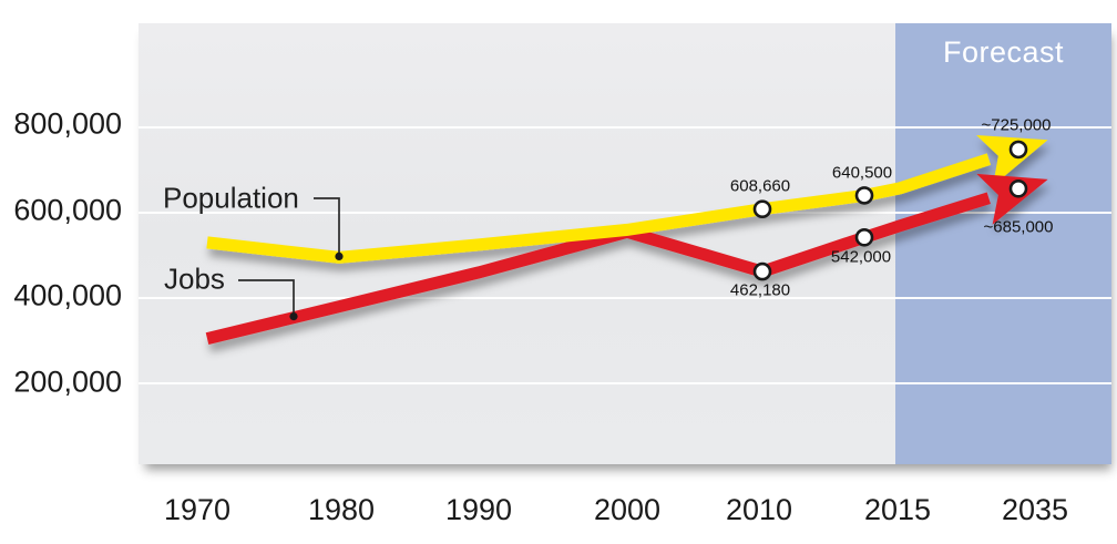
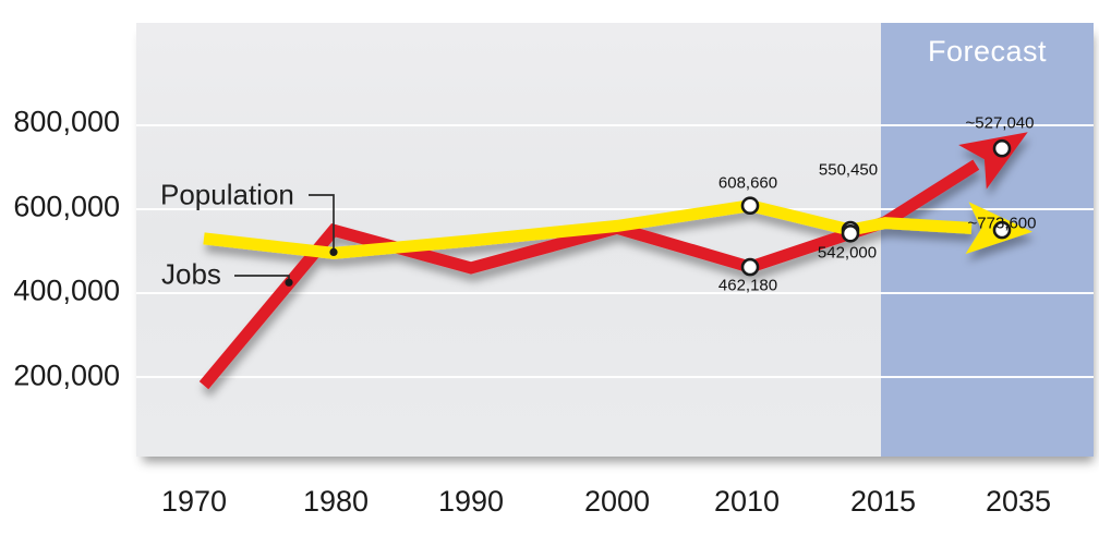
Jobs/1970: 300000 -> 180000
Jobs/1980: 380000 -> 550000
Population/2015: 640,500 -> 550,450
Population/2035: 725,000 -> 527,040
Jobs/2035: 685,000 -> 773,600
